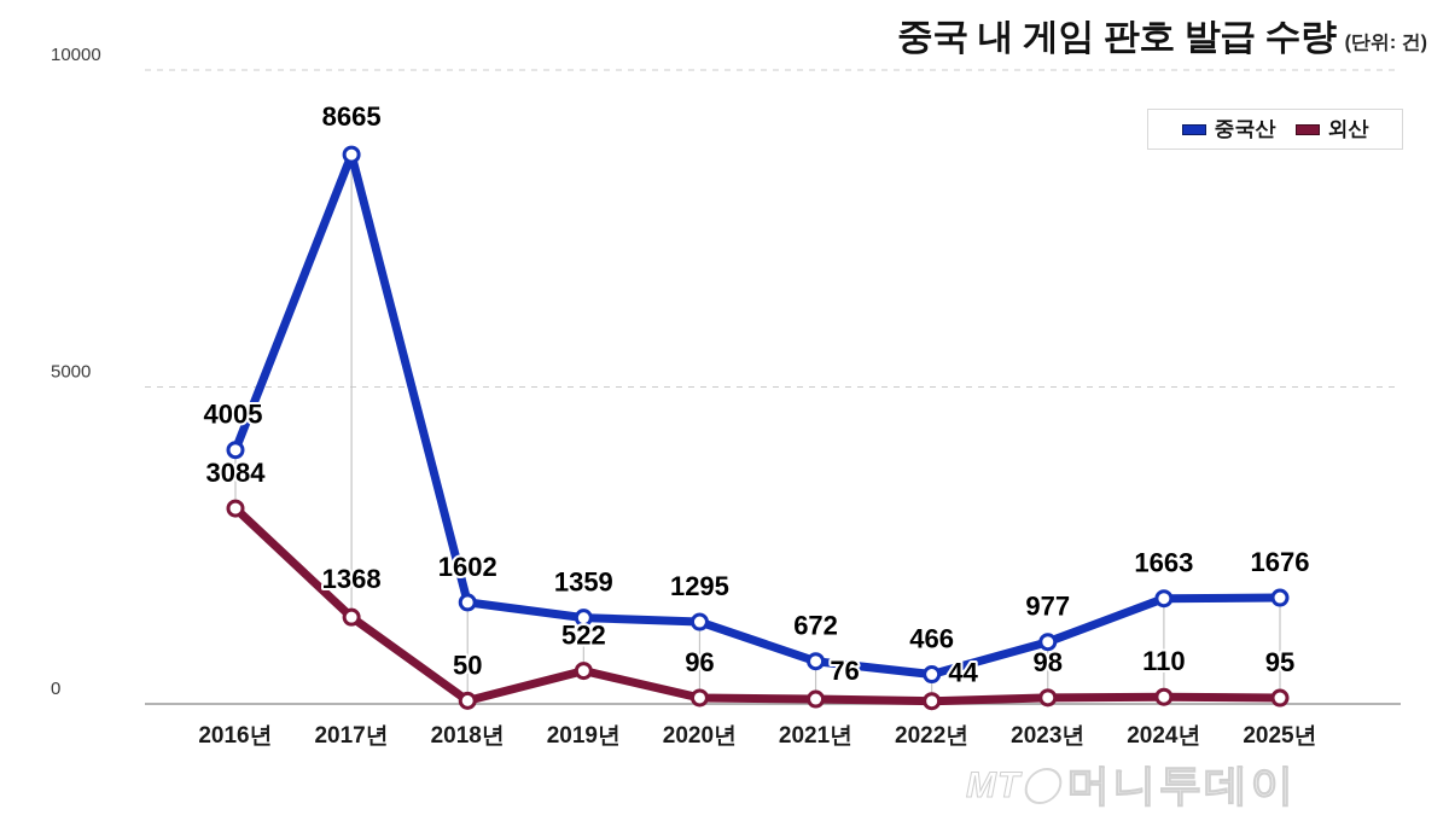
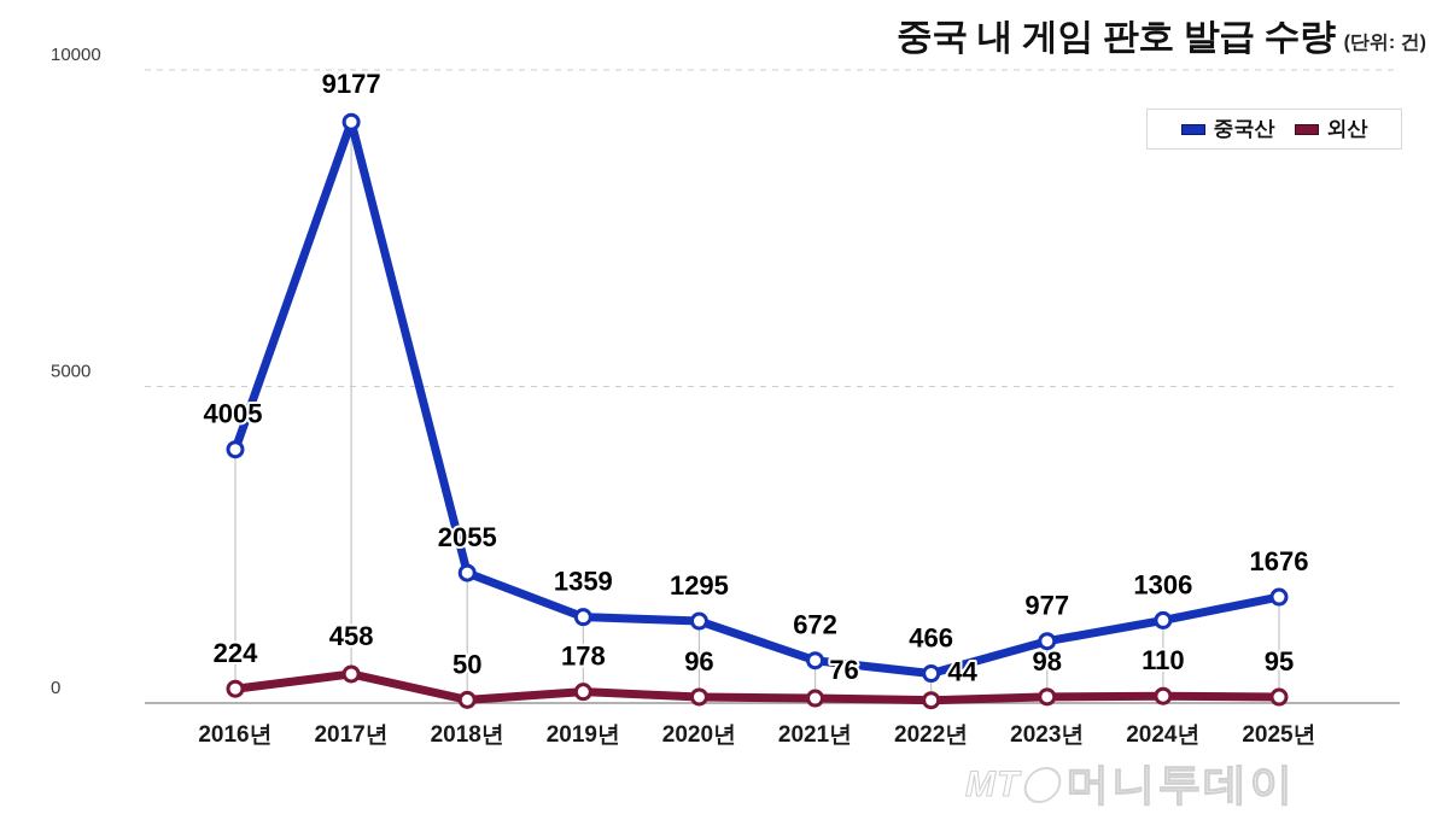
외산/2016년: 3084 -> 224
중국산/2017년: 8665 -> 9177
외산/2017년: 1368 -> 458
중국산/2018년: 1602 -> 2055
외산/2019년: 522 -> 178
중국산/2024년: 1663 -> 1306
